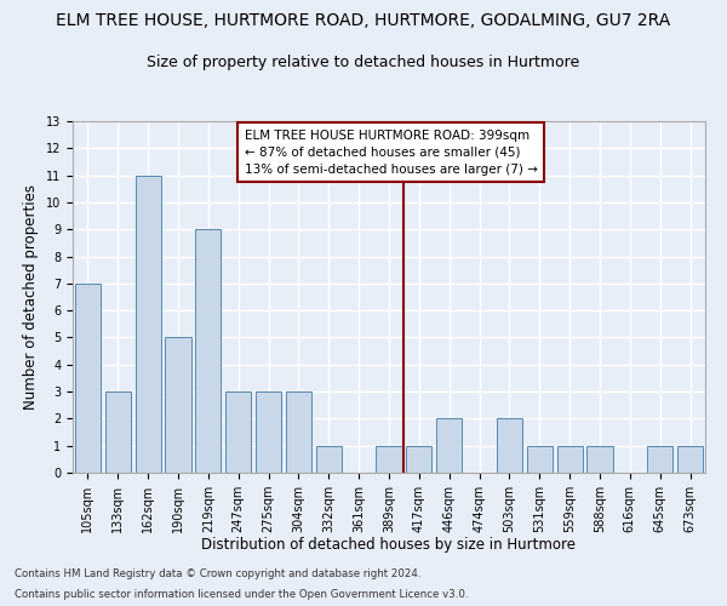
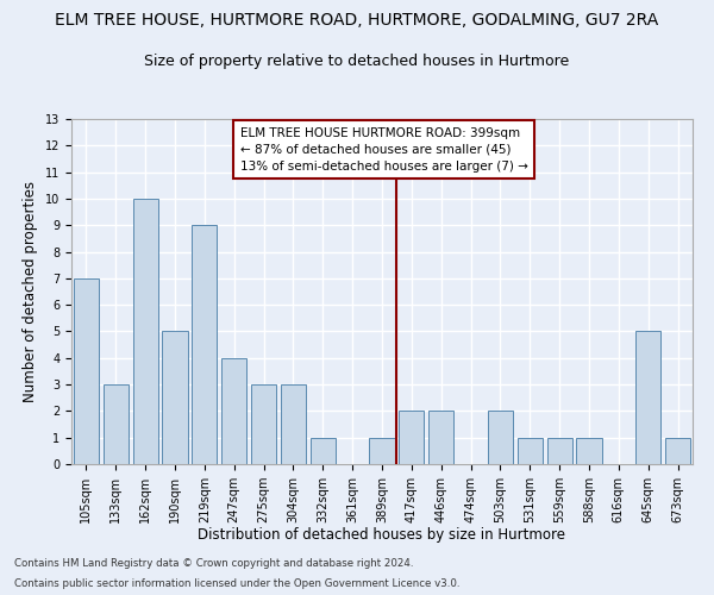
162sqm: 11 -> 10
247sqm: 3 -> 4
417sqm: 1 -> 2
645sqm: 1 -> 5
